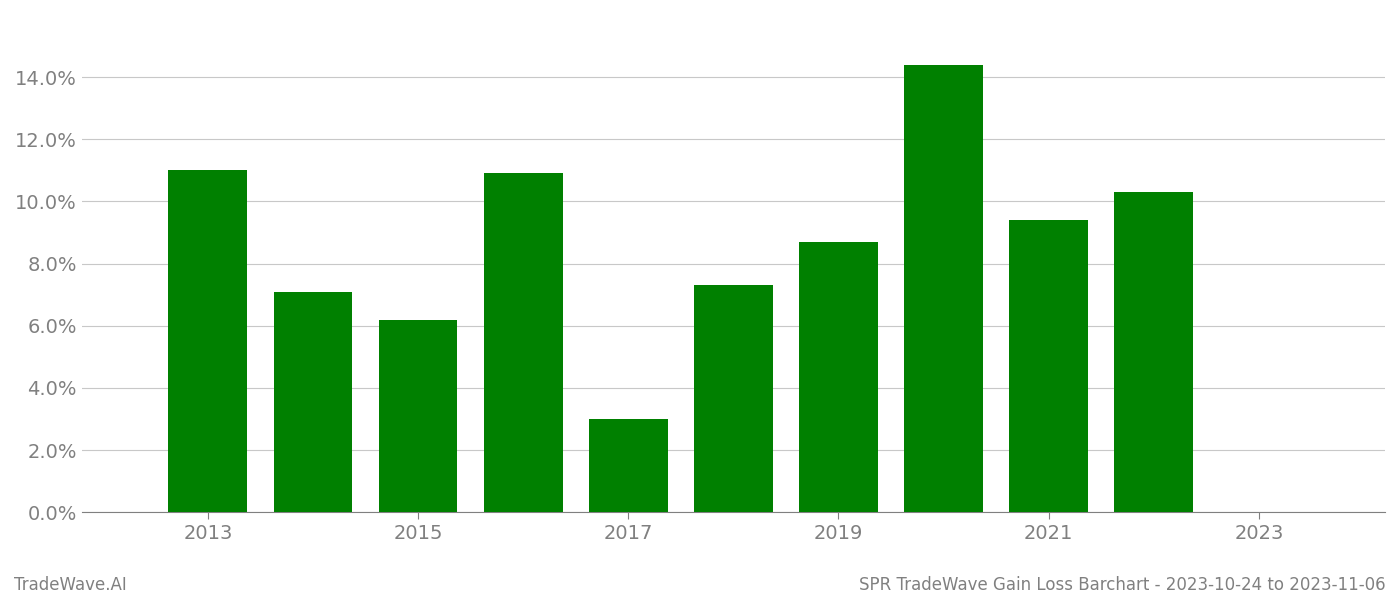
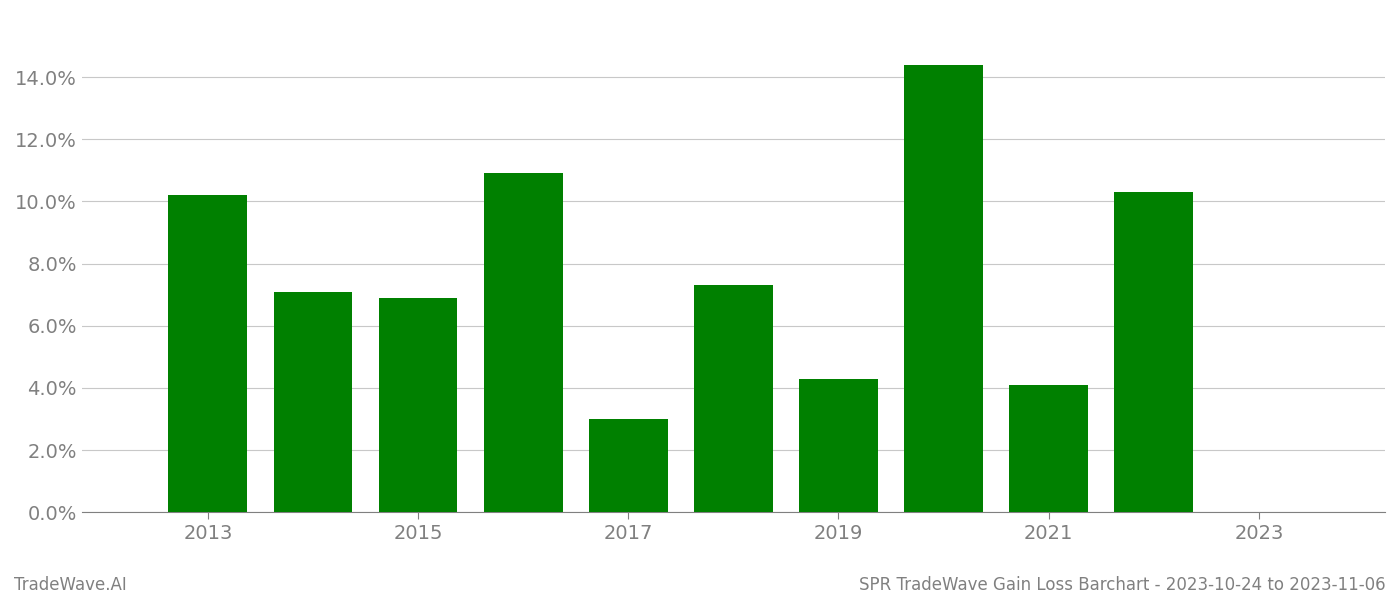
2013: 11.0% -> 10.2%
2015: 6.2% -> 6.9%
2019: 8.7% -> 4.3%
2021: 9.4% -> 4.1%
